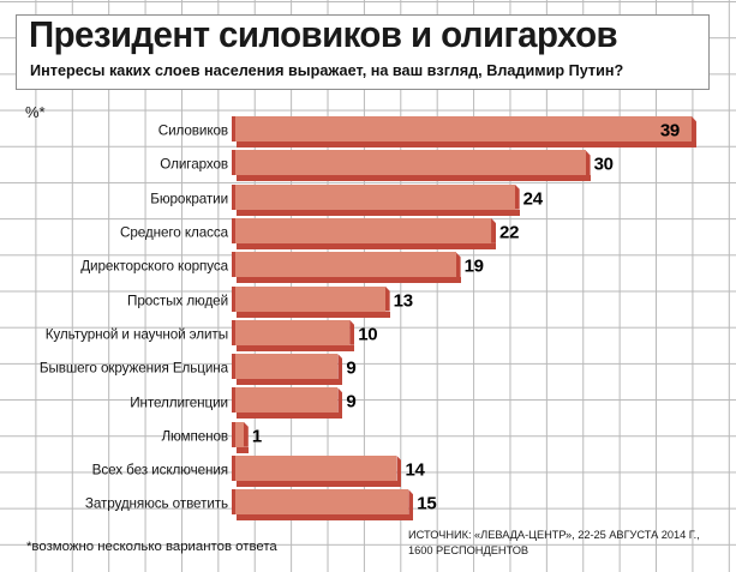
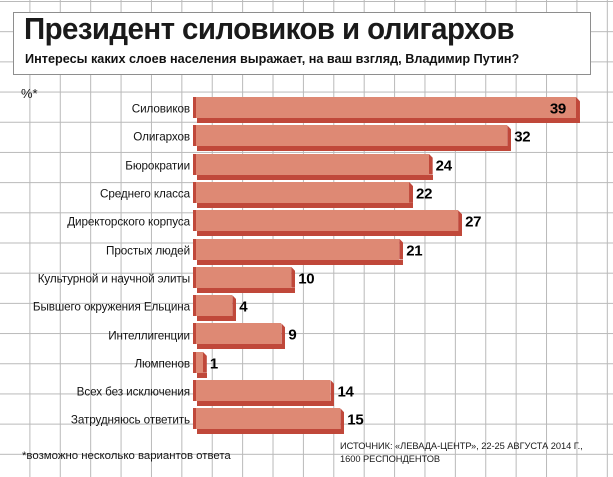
Олигархов: 30 -> 32
Директорского корпуса: 19 -> 27
Простых людей: 13 -> 21
Бывшего окружения Ельцина: 9 -> 4
